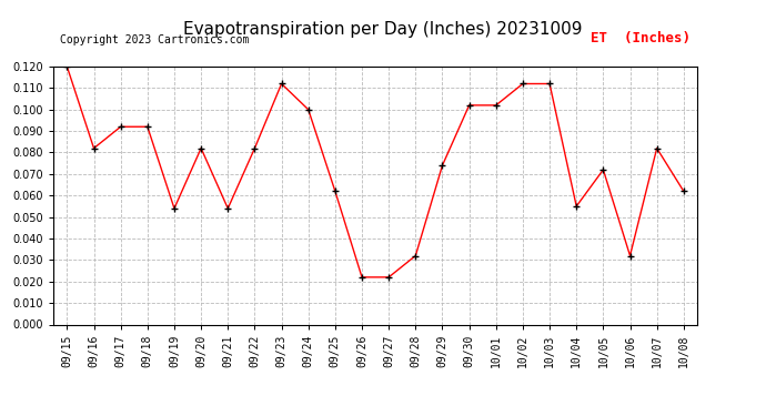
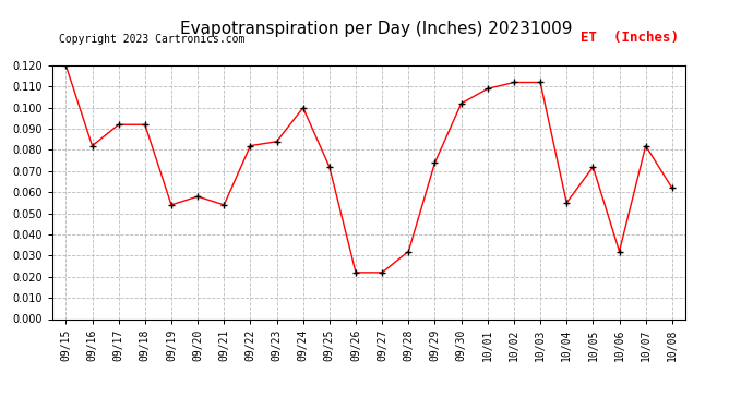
09/20: 0.082 -> 0.058
09/23: 0.112 -> 0.084
09/25: 0.062 -> 0.072
10/01: 0.102 -> 0.109
